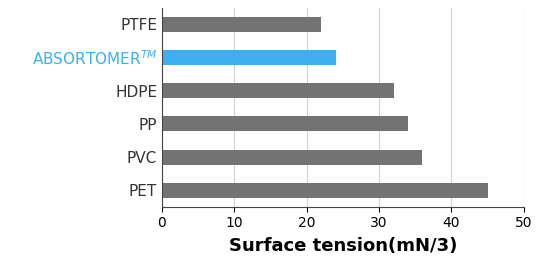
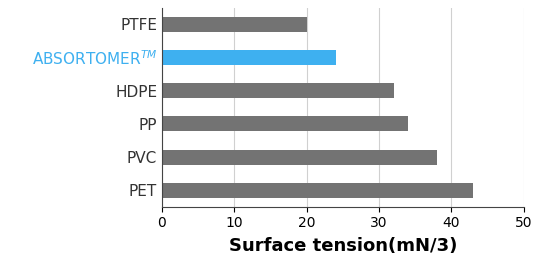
PTFE: 22 -> 20
PVC: 36 -> 38
PET: 45 -> 43
